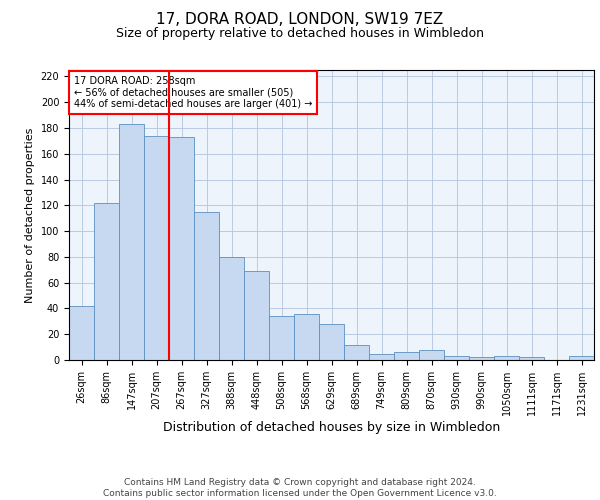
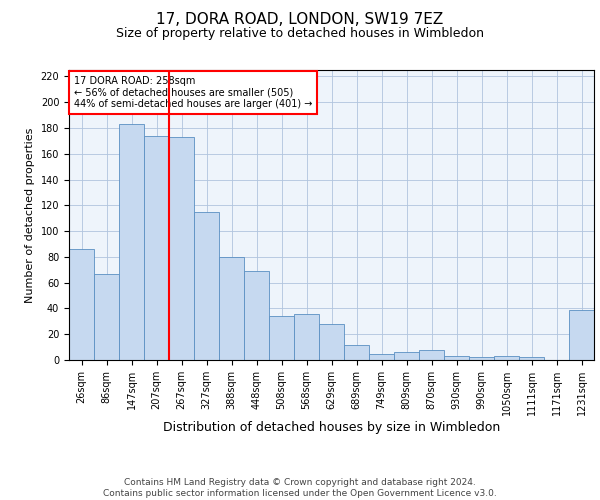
26sqm: 42 -> 86
86sqm: 122 -> 67
1231sqm: 3 -> 39
